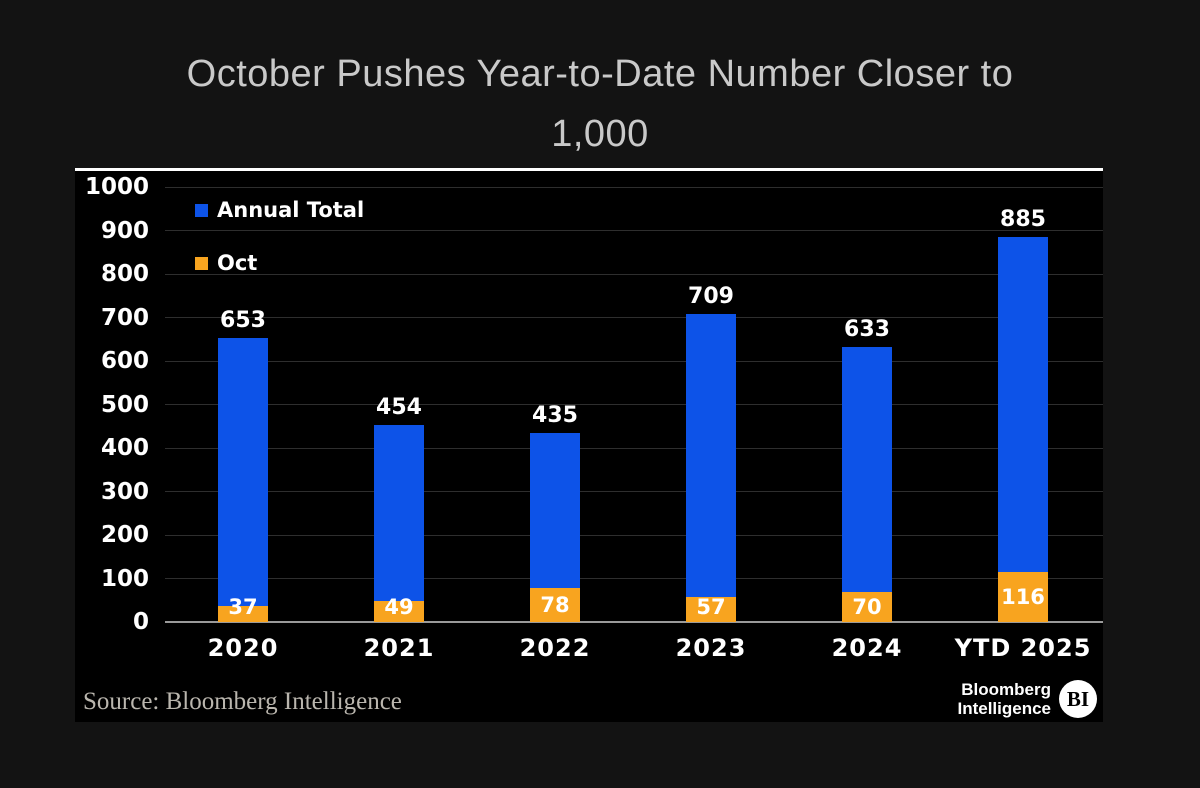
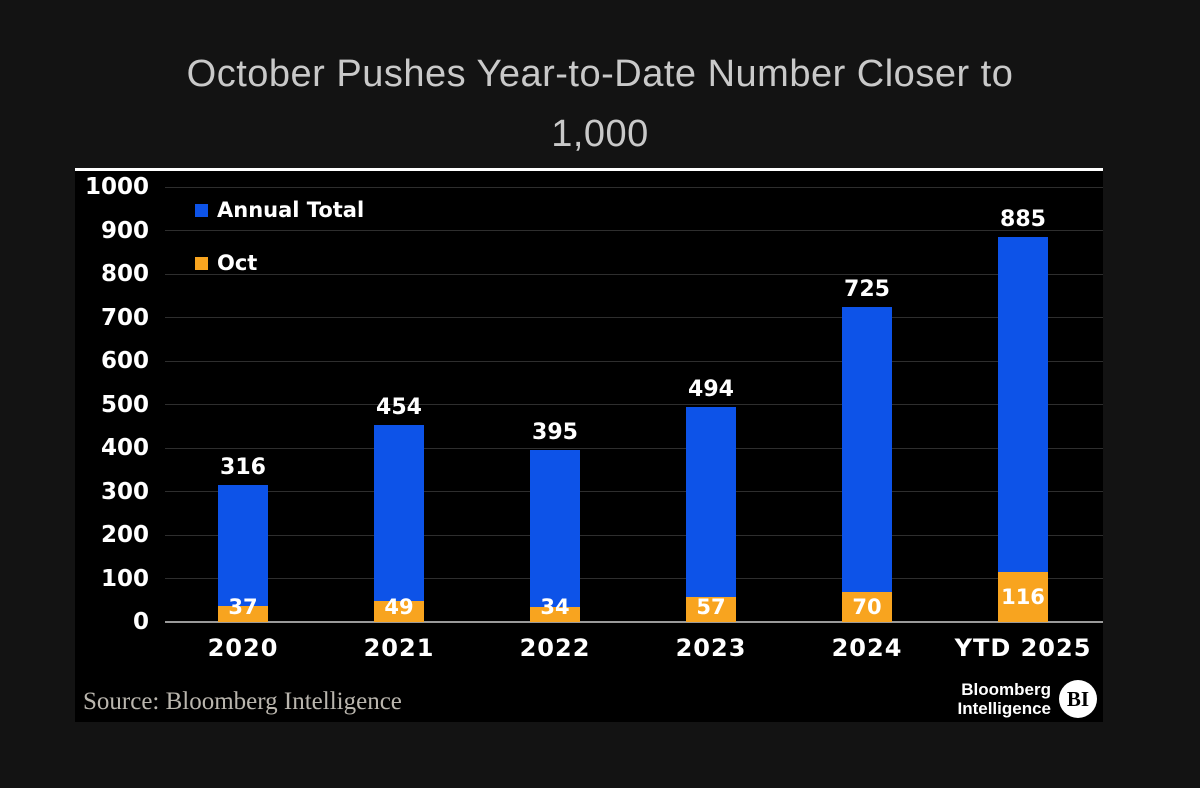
Annual Total/2020: 653 -> 316
Annual Total/2022: 435 -> 395
Oct/2022: 78 -> 34
Annual Total/2023: 709 -> 494
Annual Total/2024: 633 -> 725
